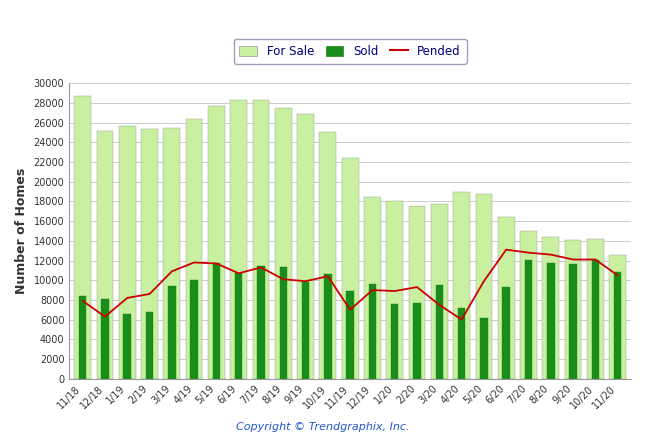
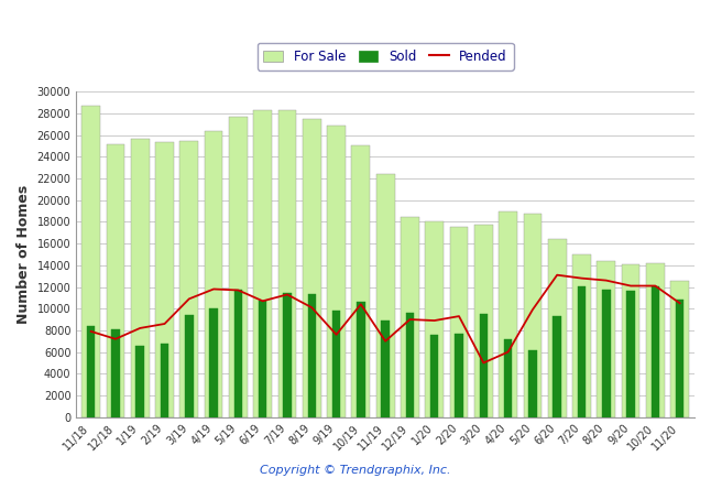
Pended/12/18: 6300 -> 7200
Pended/9/19: 9900 -> 7600
Pended/3/20: 7500 -> 5000
